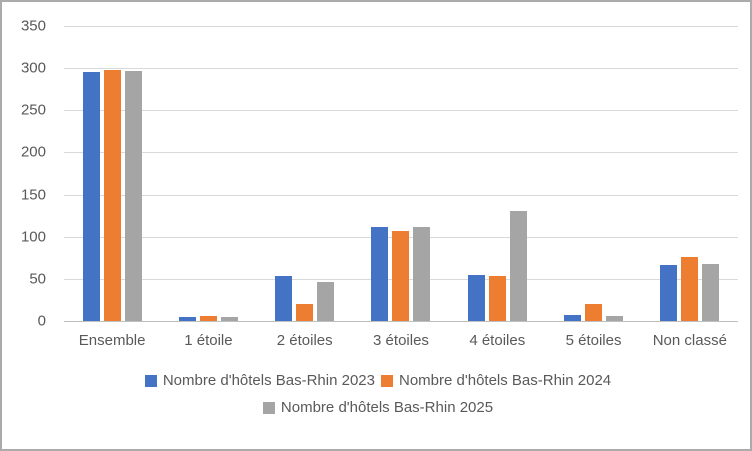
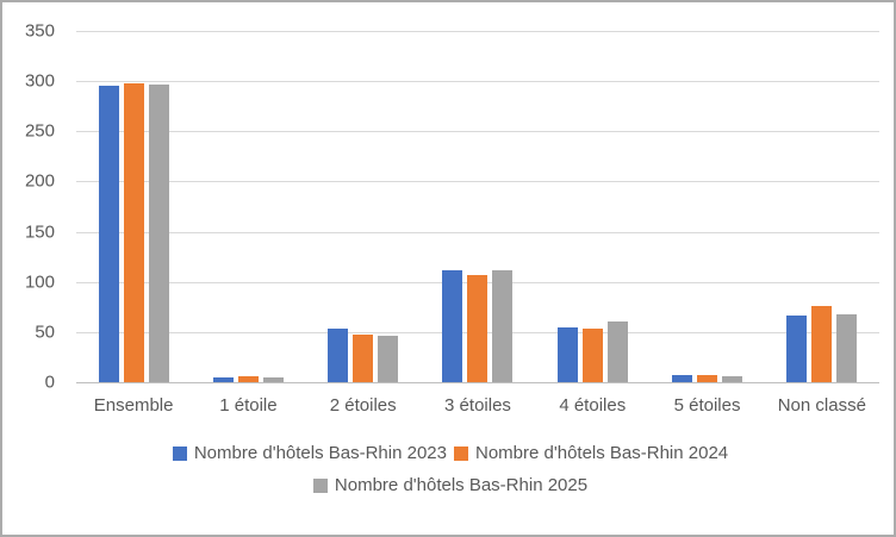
Nombre d'hôtels Bas-Rhin 2024/2 étoiles: 20 -> 50
Nombre d'hôtels Bas-Rhin 2025/4 étoiles: 130 -> 60
Nombre d'hôtels Bas-Rhin 2024/5 étoiles: 20 -> 10
